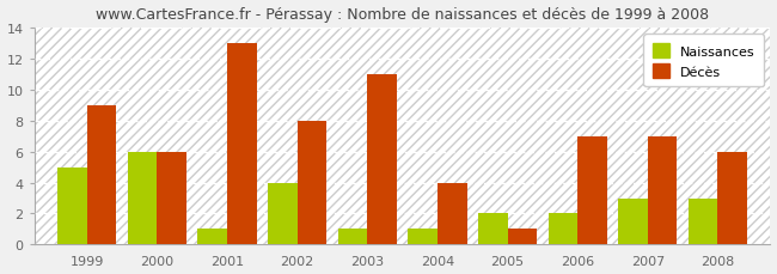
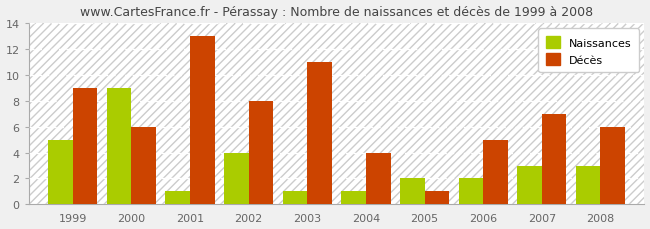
Naissances/2000: 6 -> 9
Décès/2006: 7 -> 5
